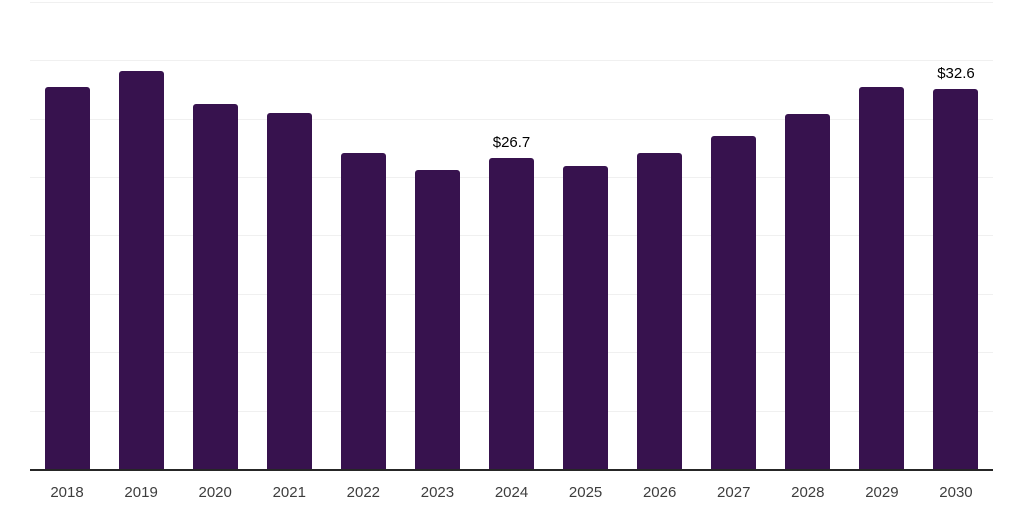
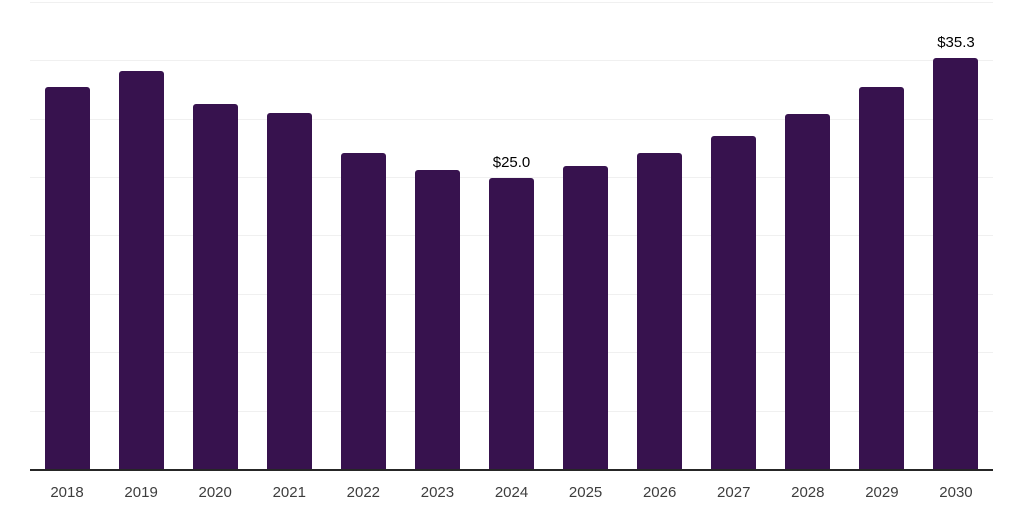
2024: $26.7 -> $25.0
2030: $32.6 -> $35.3
